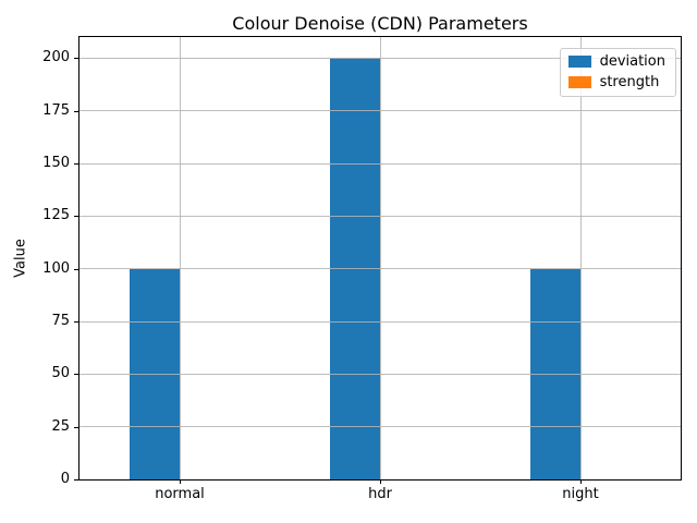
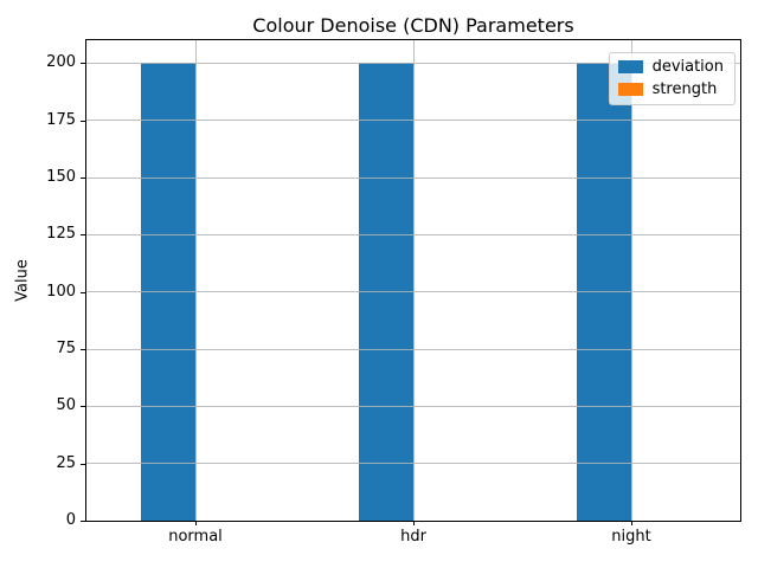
deviation/normal: 100 -> 200
deviation/night: 100 -> 200
